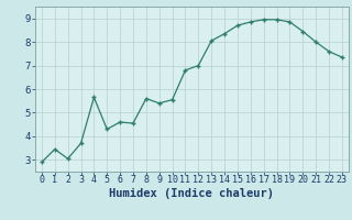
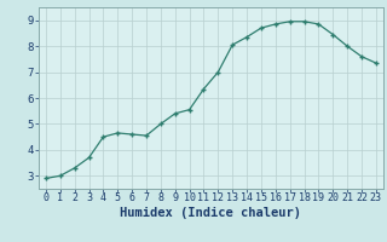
1: 3.45 -> 3.00
2: 3.05 -> 3.30
4: 5.65 -> 4.50
5: 4.30 -> 4.65
8: 5.60 -> 5.00
11: 6.80 -> 6.35
